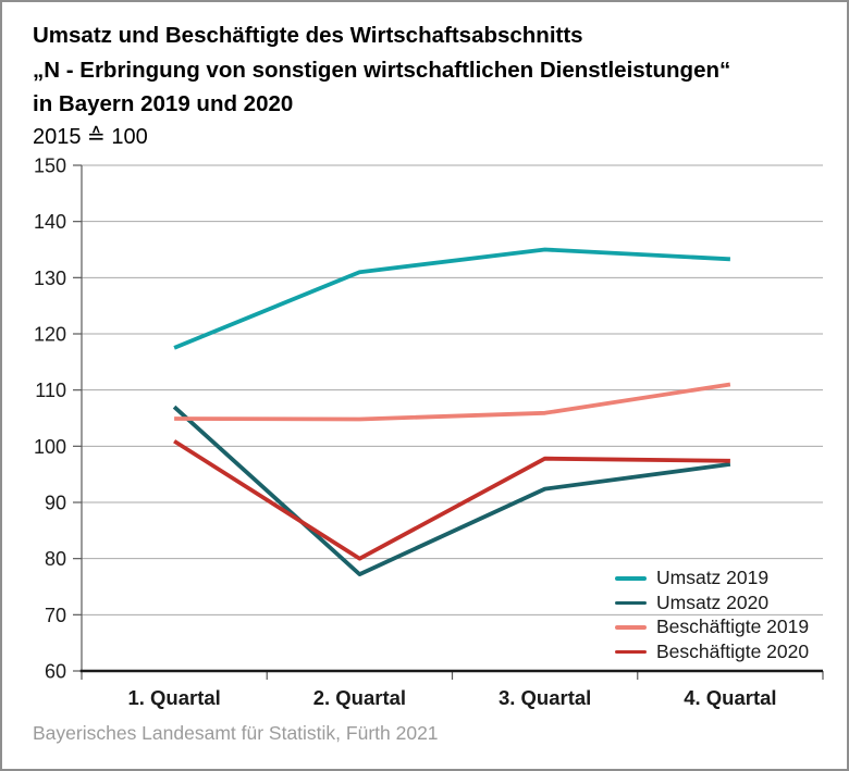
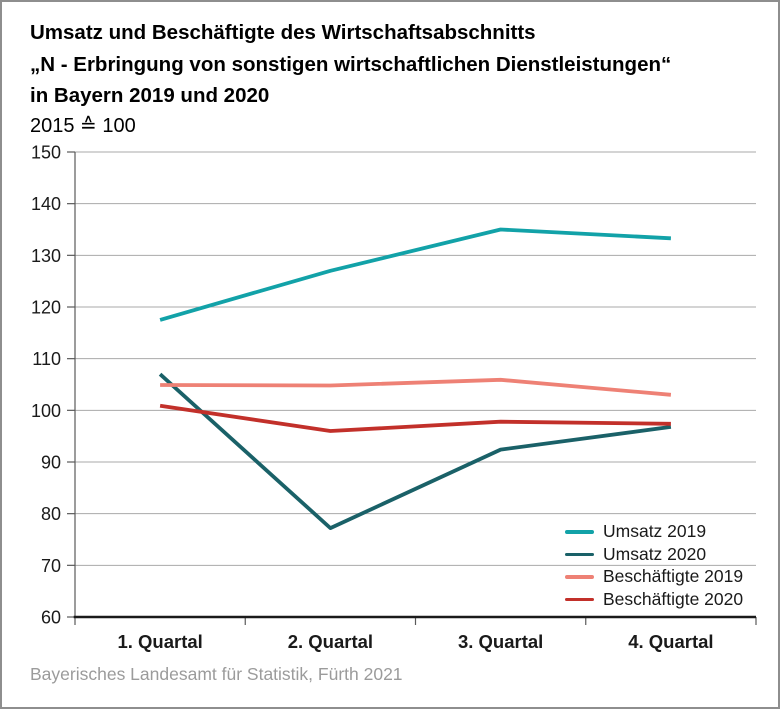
Umsatz 2019/2. Quartal: 131 -> 127
Beschäftigte 2020/2. Quartal: 80 -> 96
Beschäftigte 2019/4. Quartal: 111 -> 103
